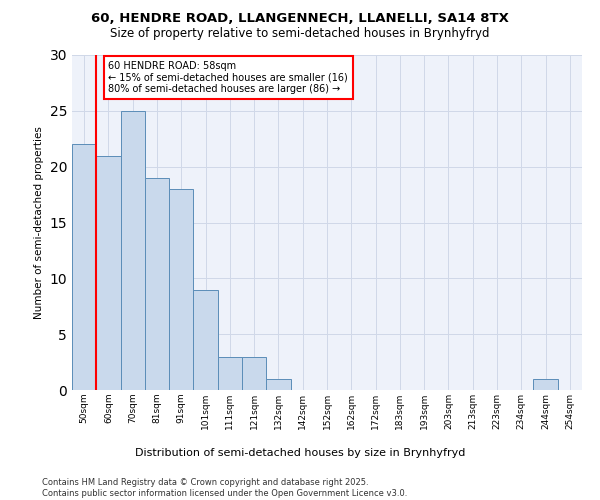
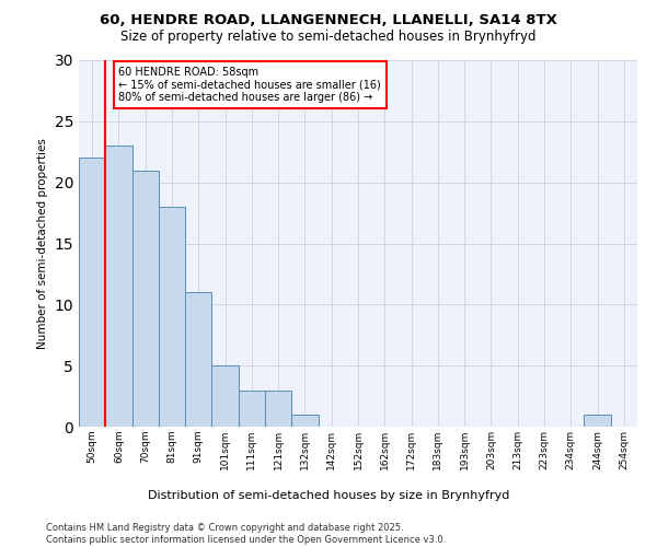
60sqm: 21 -> 23
70sqm: 25 -> 21
81sqm: 19 -> 18
91sqm: 18 -> 11
101sqm: 9 -> 5
